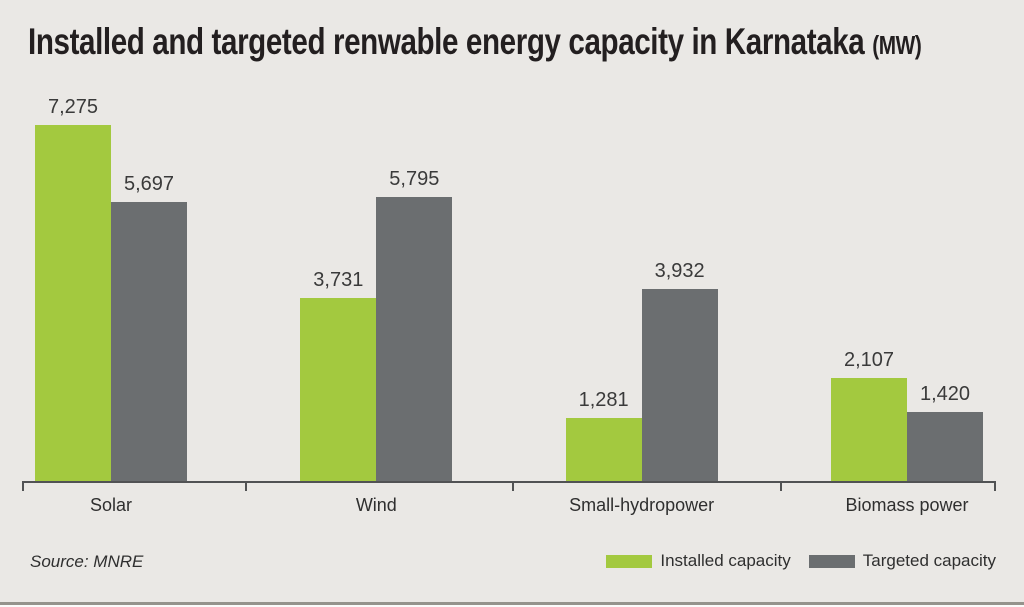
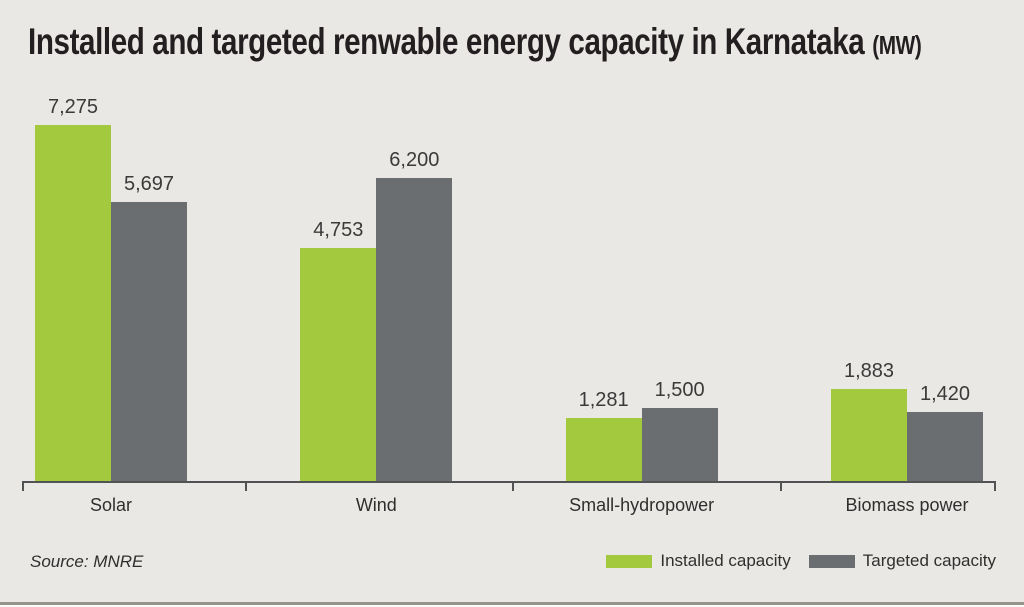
Installed capacity/Wind: 3,731 -> 4,753
Targeted capacity/Wind: 5,795 -> 6,200
Targeted capacity/Small-hydropower: 3,932 -> 1,500
Installed capacity/Biomass power: 2,107 -> 1,883
